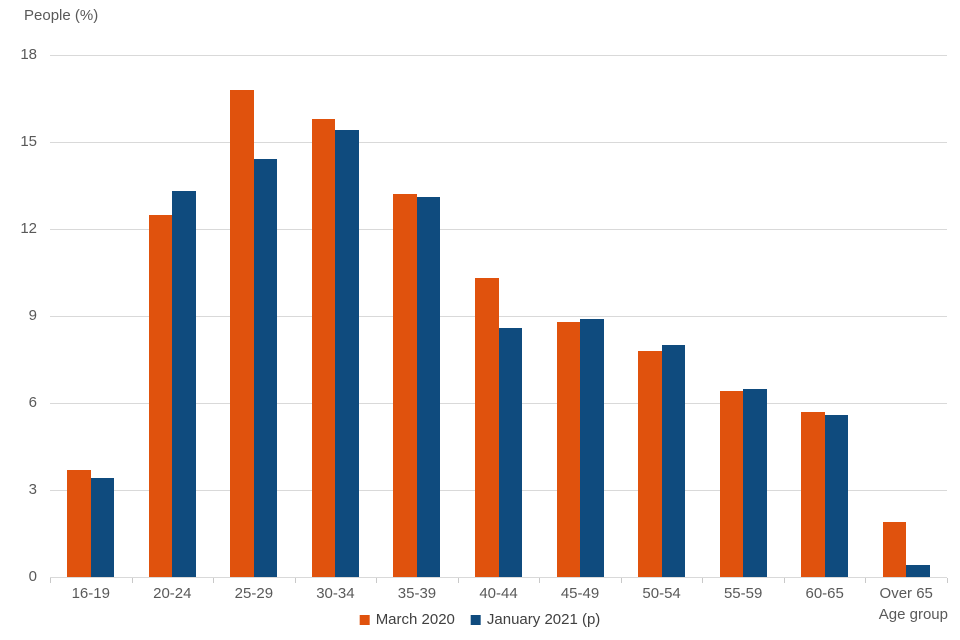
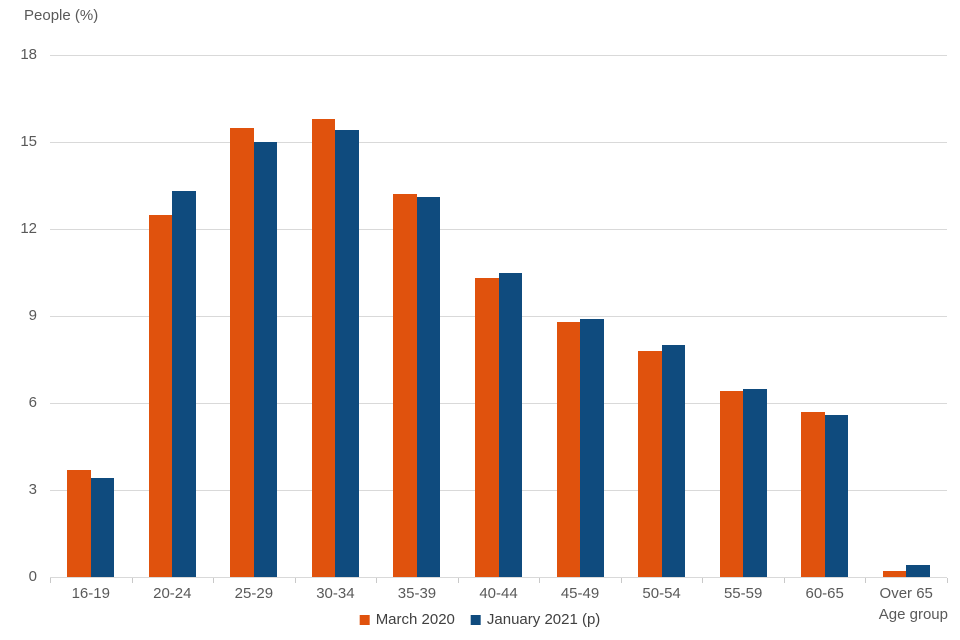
March 2020/25-29: 16.8 -> 15.5
January 2021 (p)/25-29: 14.4 -> 15.0
January 2021 (p)/40-44: 8.6 -> 10.5
March 2020/Over 65: 1.9 -> 0.2
